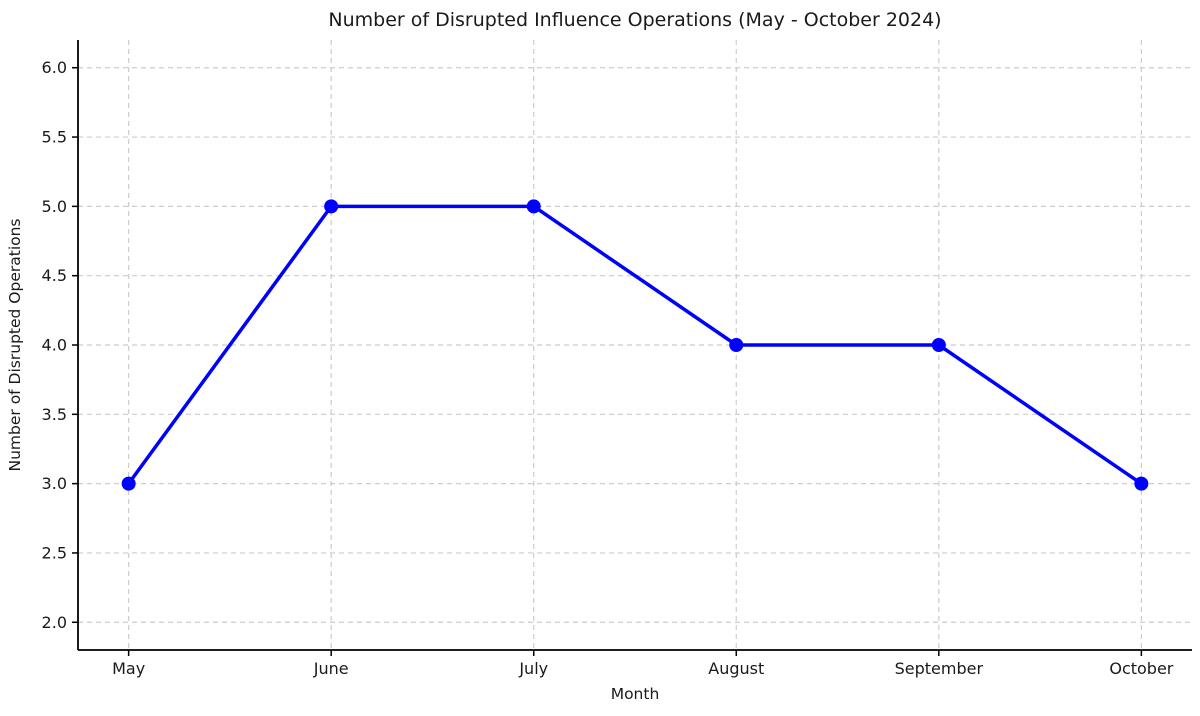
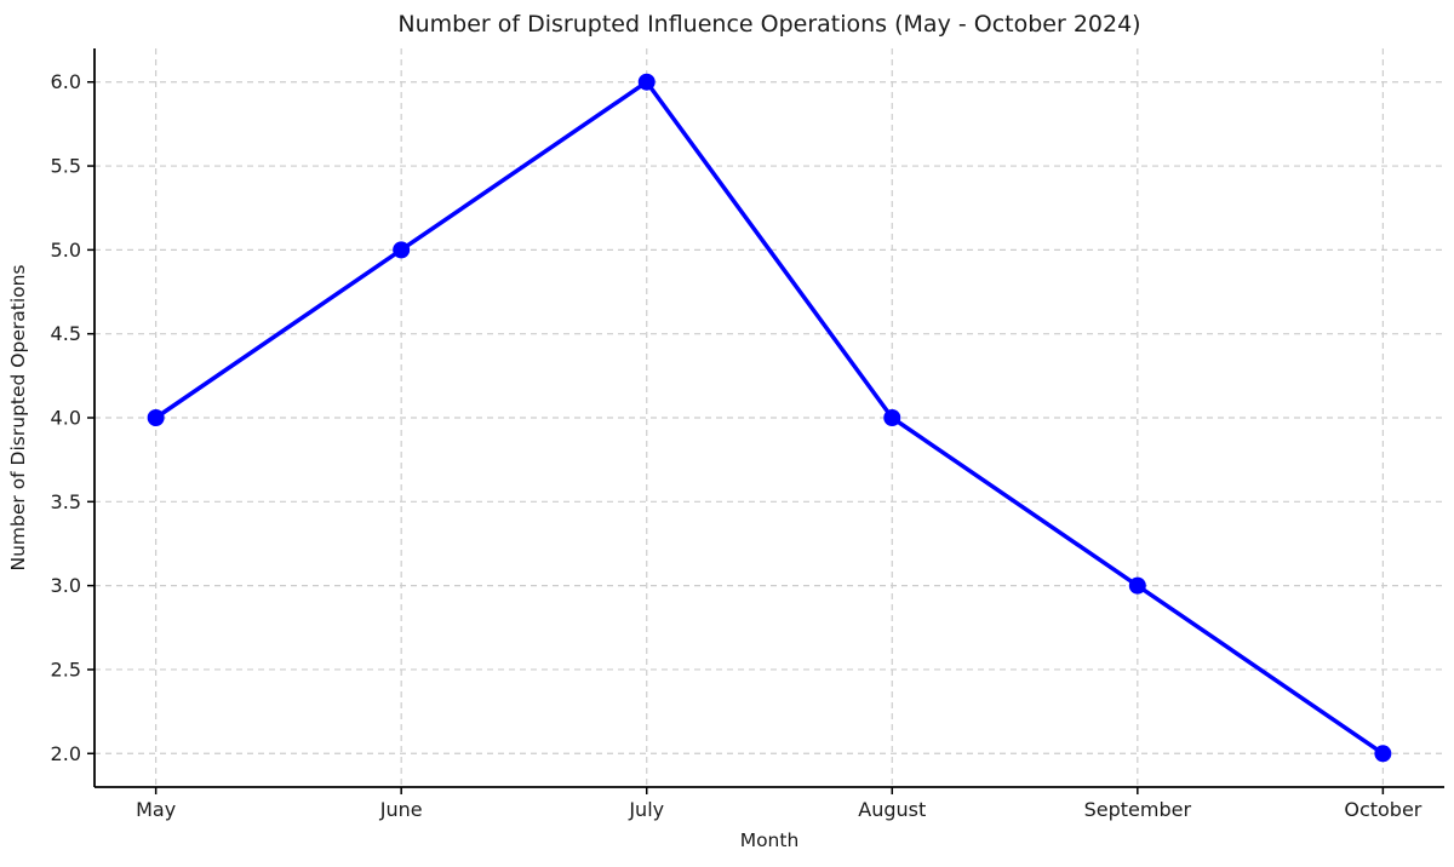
May: 3 -> 4
July: 5 -> 6
September: 4 -> 3
October: 3 -> 2
